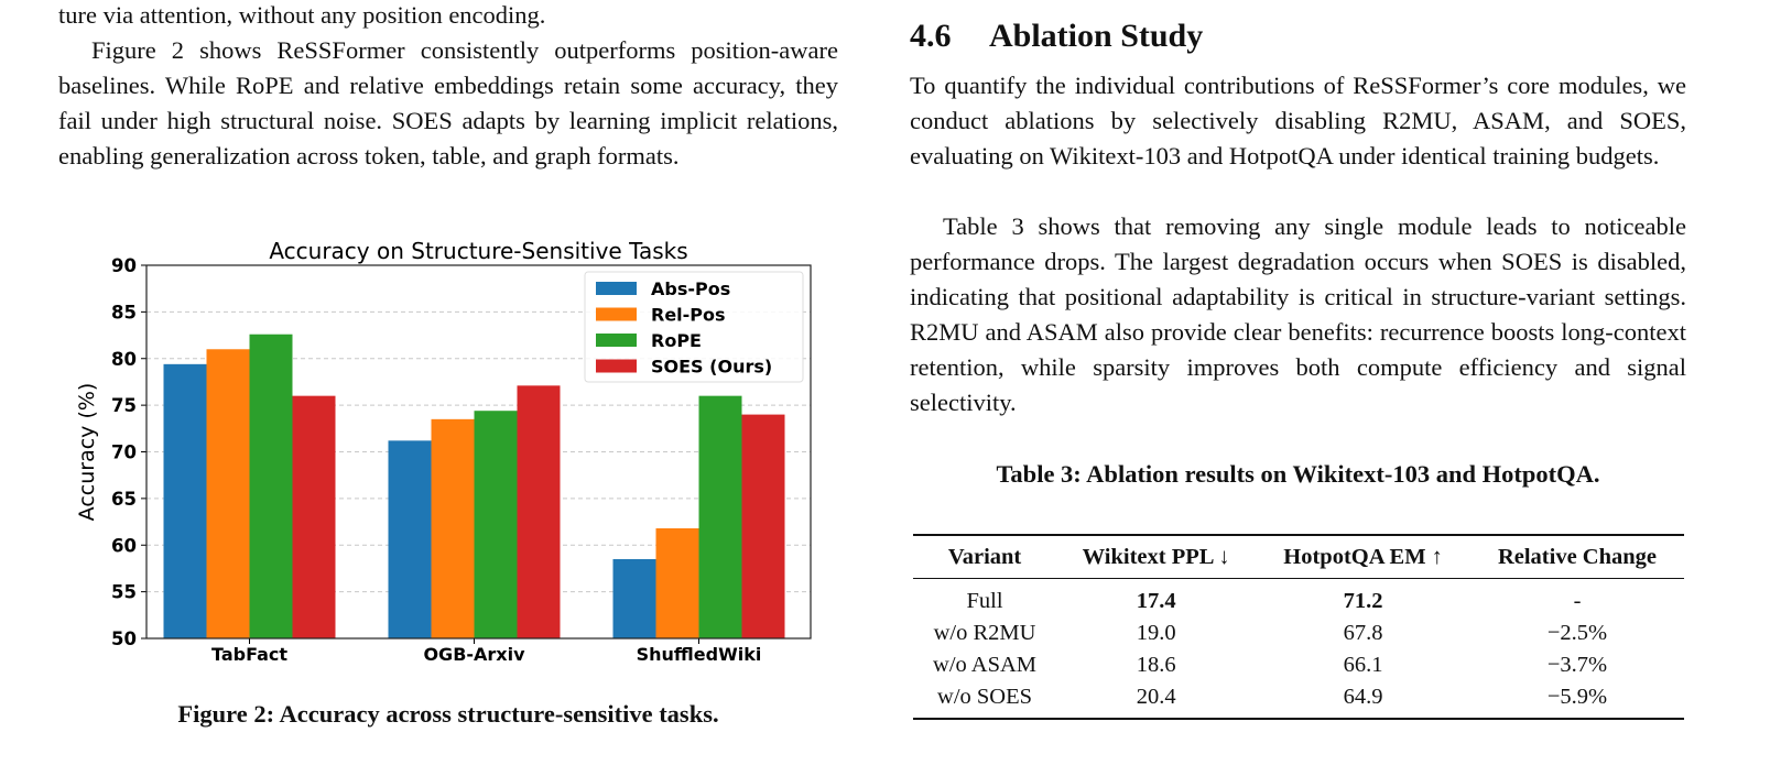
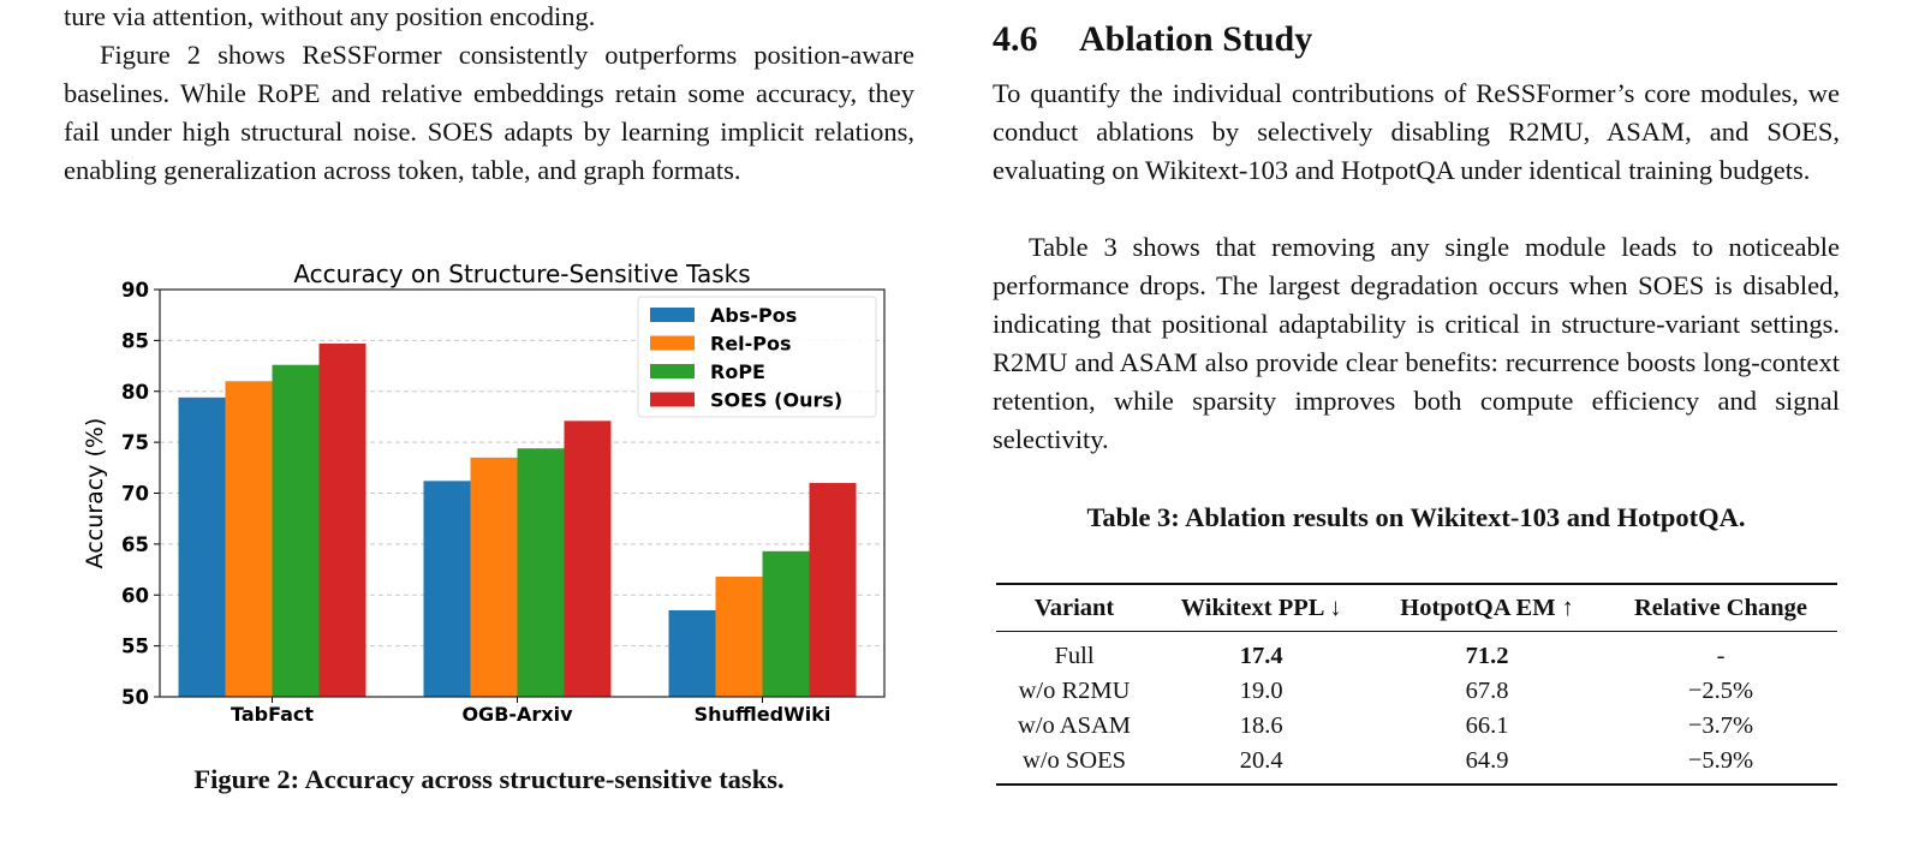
SOES (Ours)/TabFact: 76 -> 85
RoPE/ShuffledWiki: 76 -> 64
SOES (Ours)/ShuffledWiki: 74 -> 71
